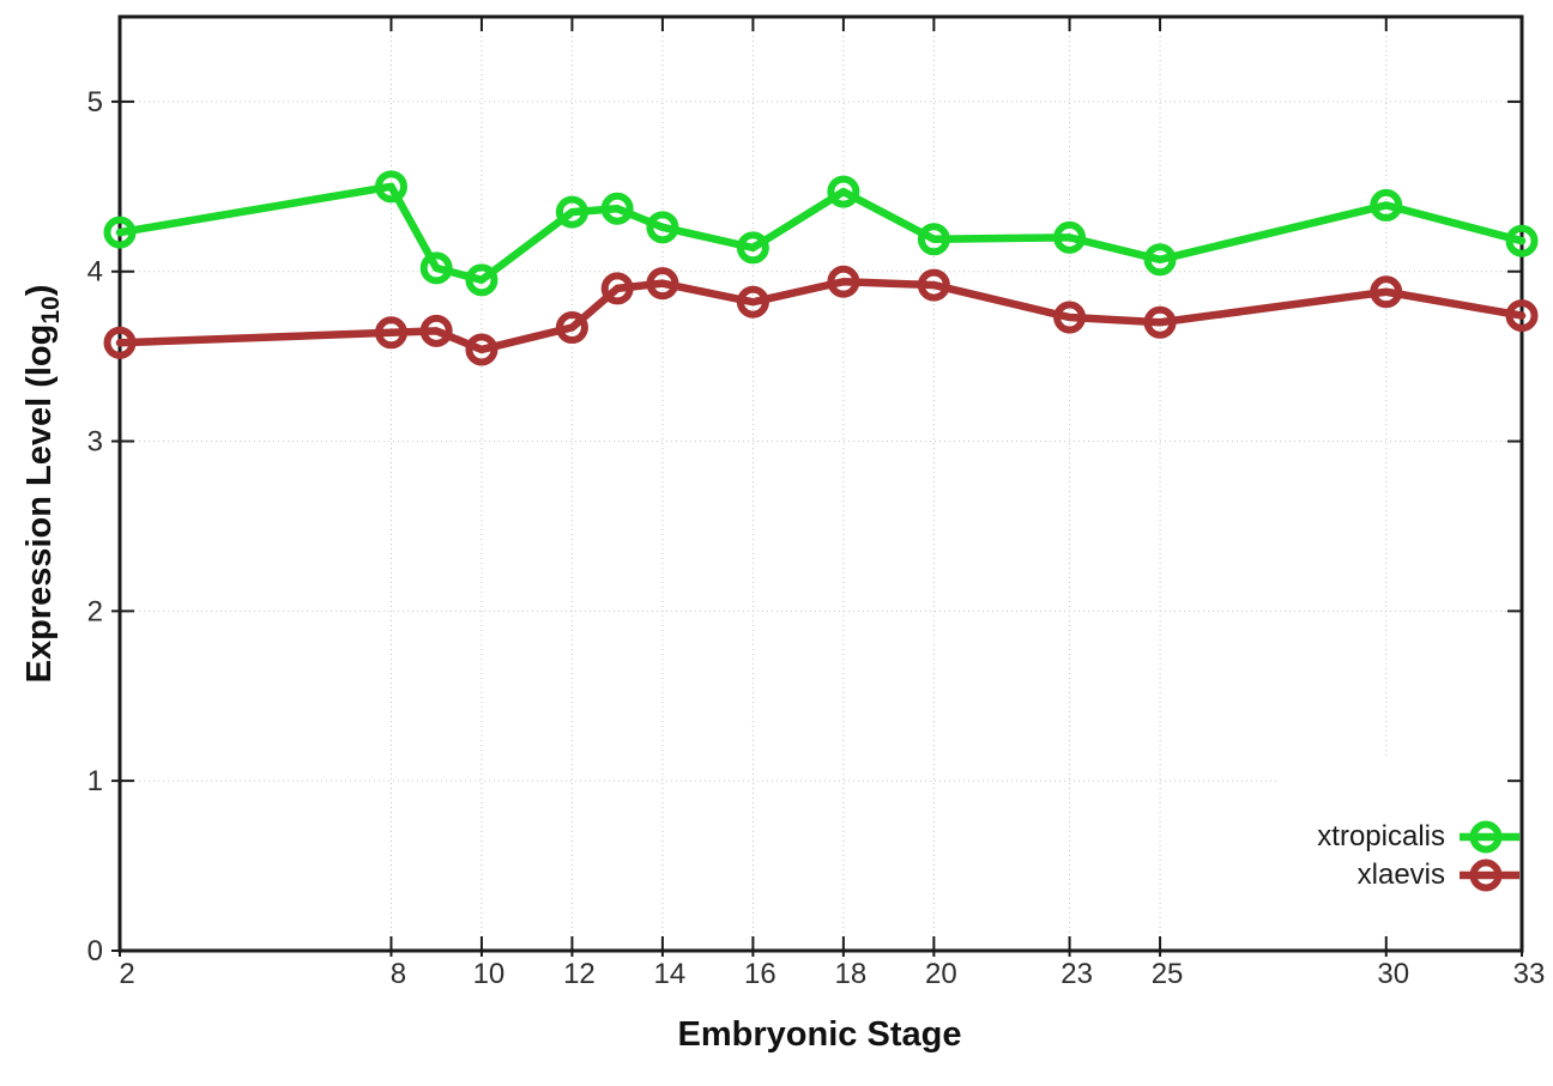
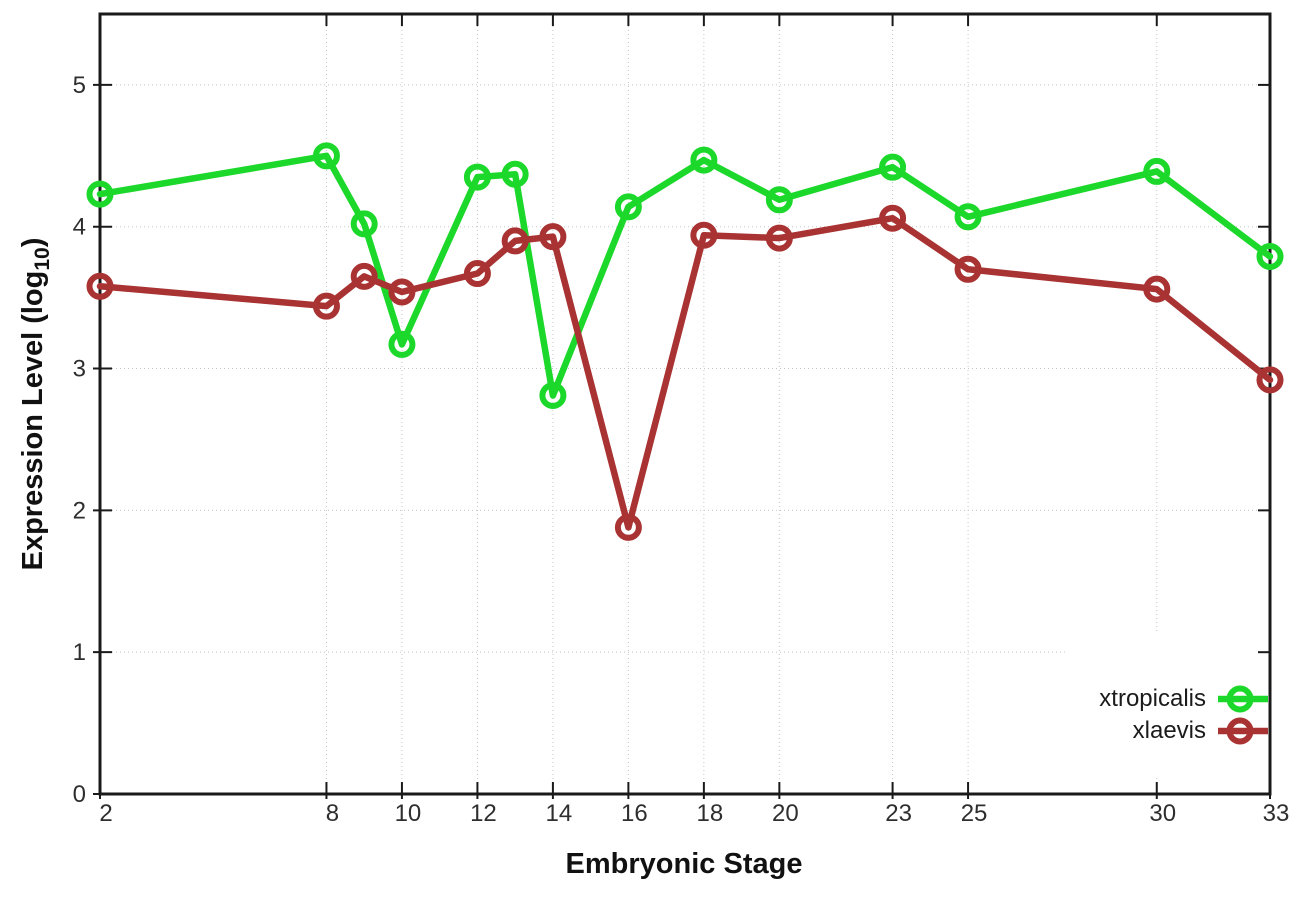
xlaevis/8: 3.64 -> 3.44
xtropicalis/10: 3.95 -> 3.17
xtropicalis/14: 4.26 -> 2.81
xlaevis/16: 3.82 -> 1.88
xtropicalis/23: 4.20 -> 4.42
xlaevis/23: 3.73 -> 4.06
xlaevis/30: 3.88 -> 3.56
xtropicalis/33: 4.18 -> 3.79
xlaevis/33: 3.74 -> 2.92
